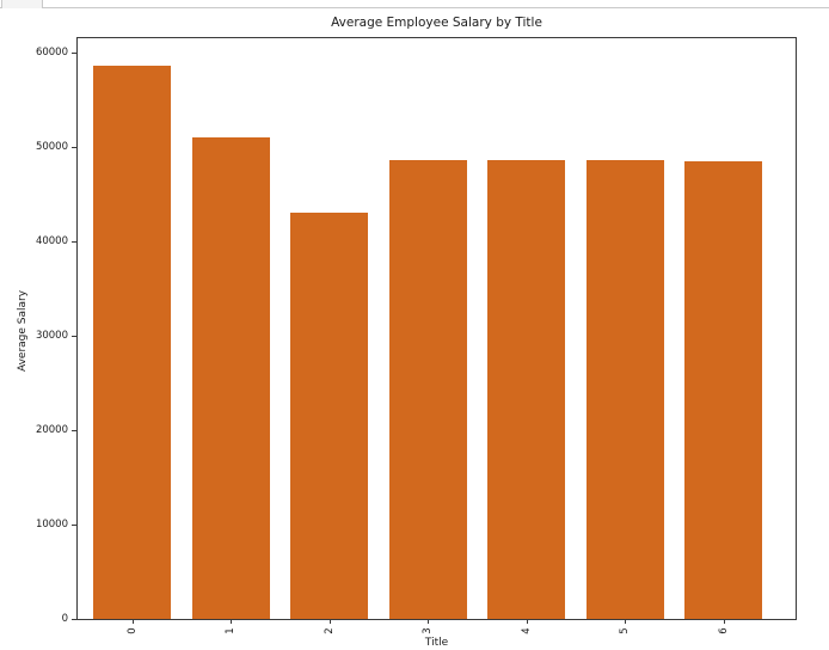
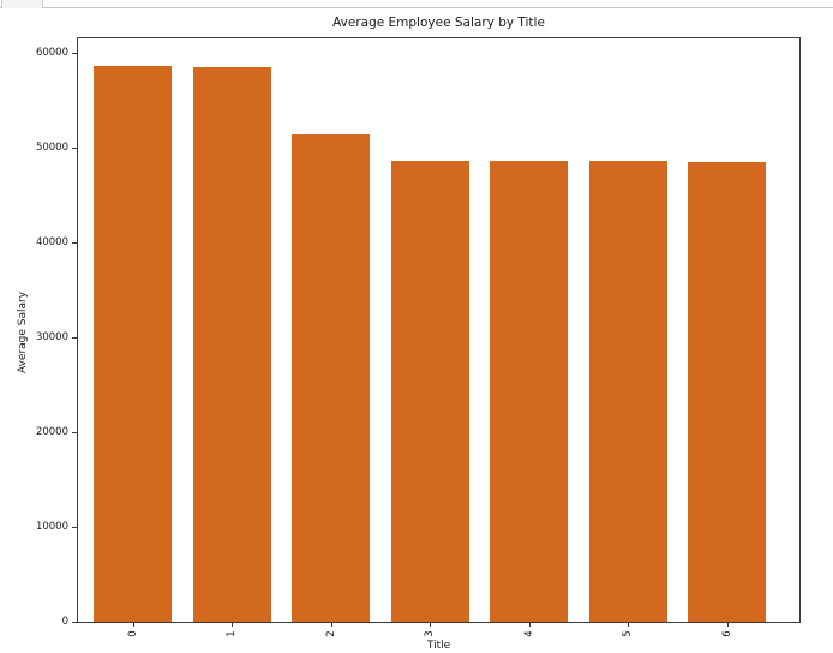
1: 51000 -> 58000
2: 43000 -> 51000
